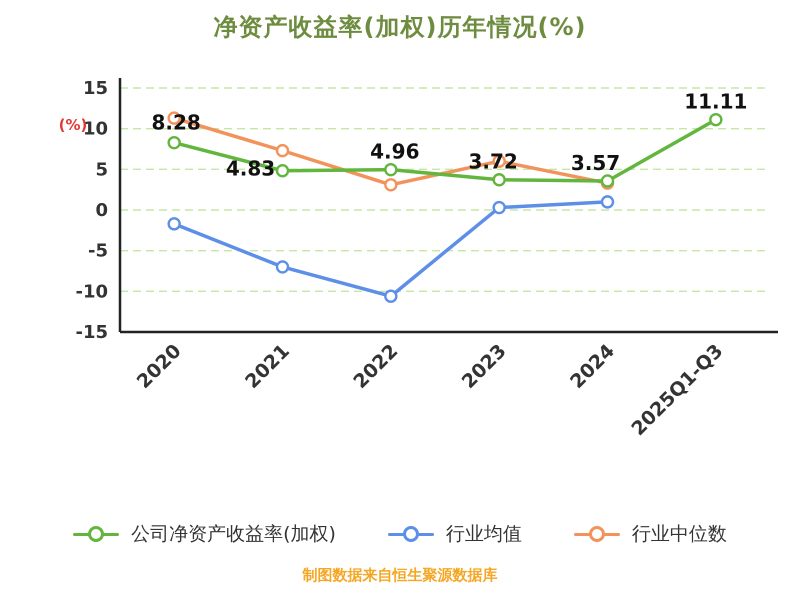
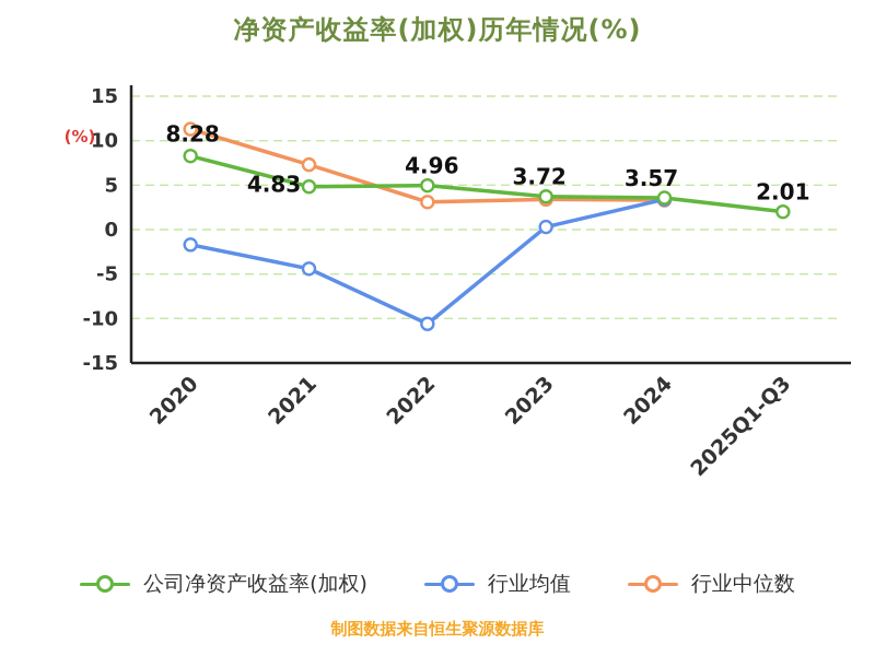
行业均值/2021: -7 -> -4
行业中位数/2023: 6 -> 3
行业均值/2024: 1 -> 3
公司净资产收益率(加权)/2025Q1-Q3: 11.11 -> 2.01
